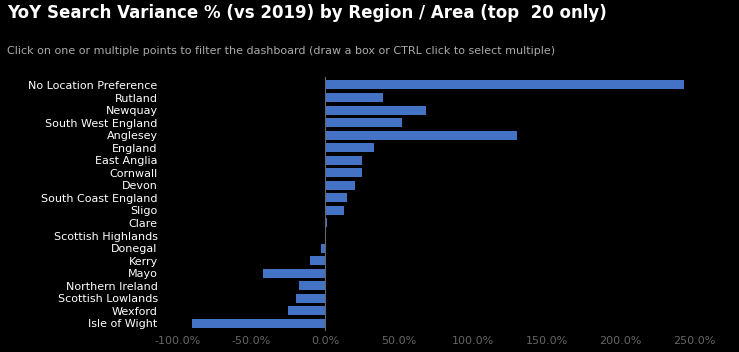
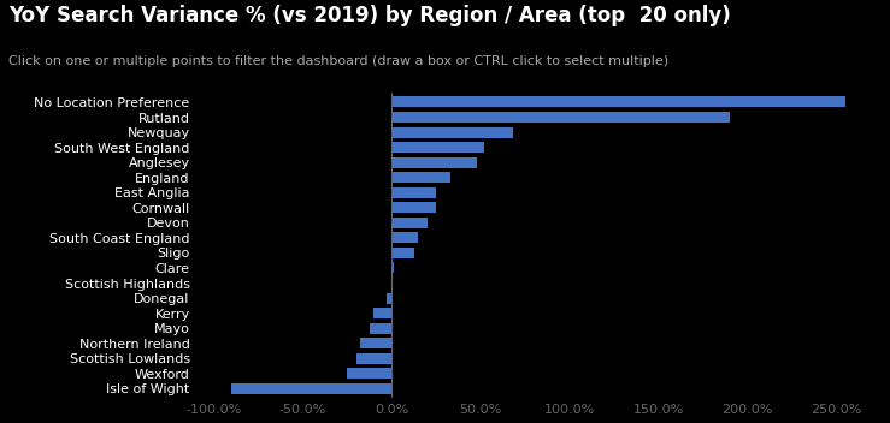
No Location Preference: 243% -> 255%
Rutland: 39% -> 190%
Anglesey: 130% -> 48%
Mayo: -42% -> -12%
